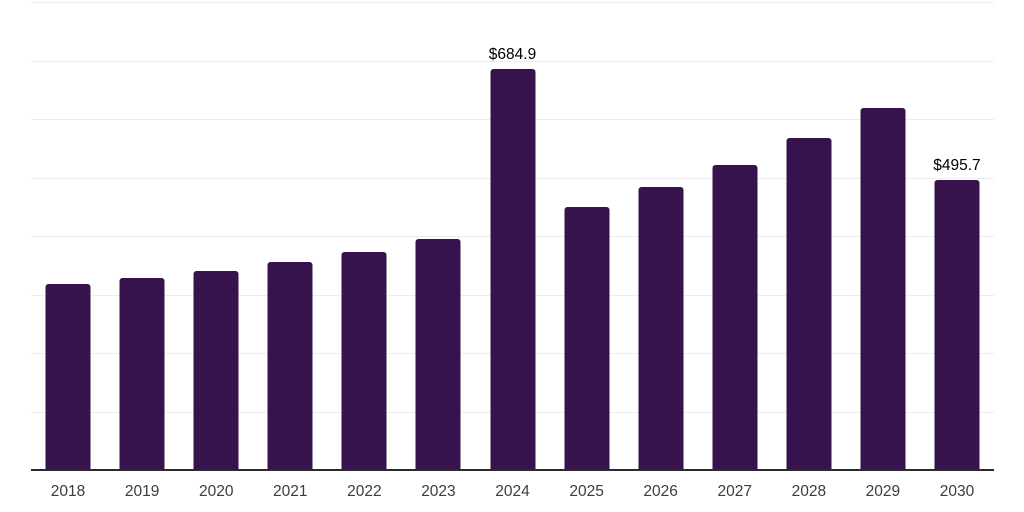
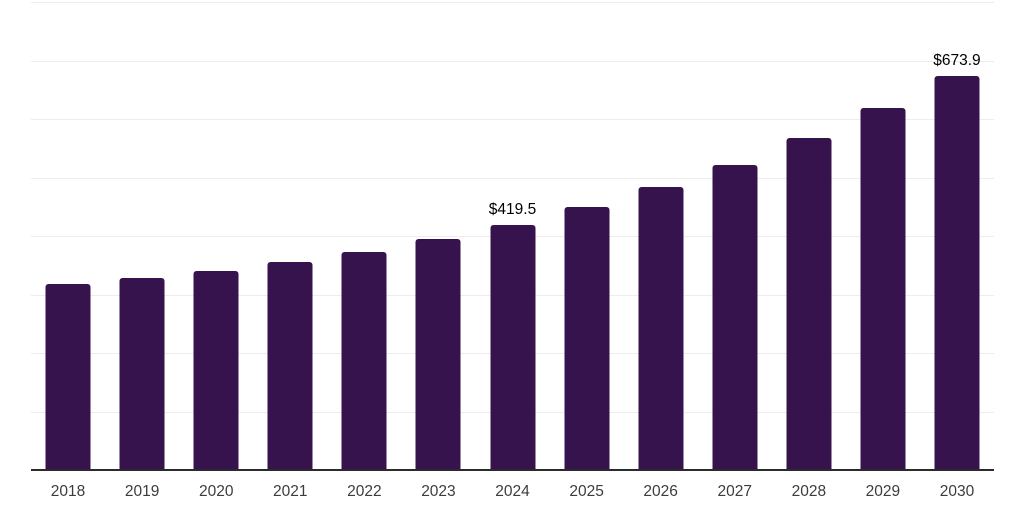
2024: $684.9 -> $419.5
2030: $495.7 -> $673.9
